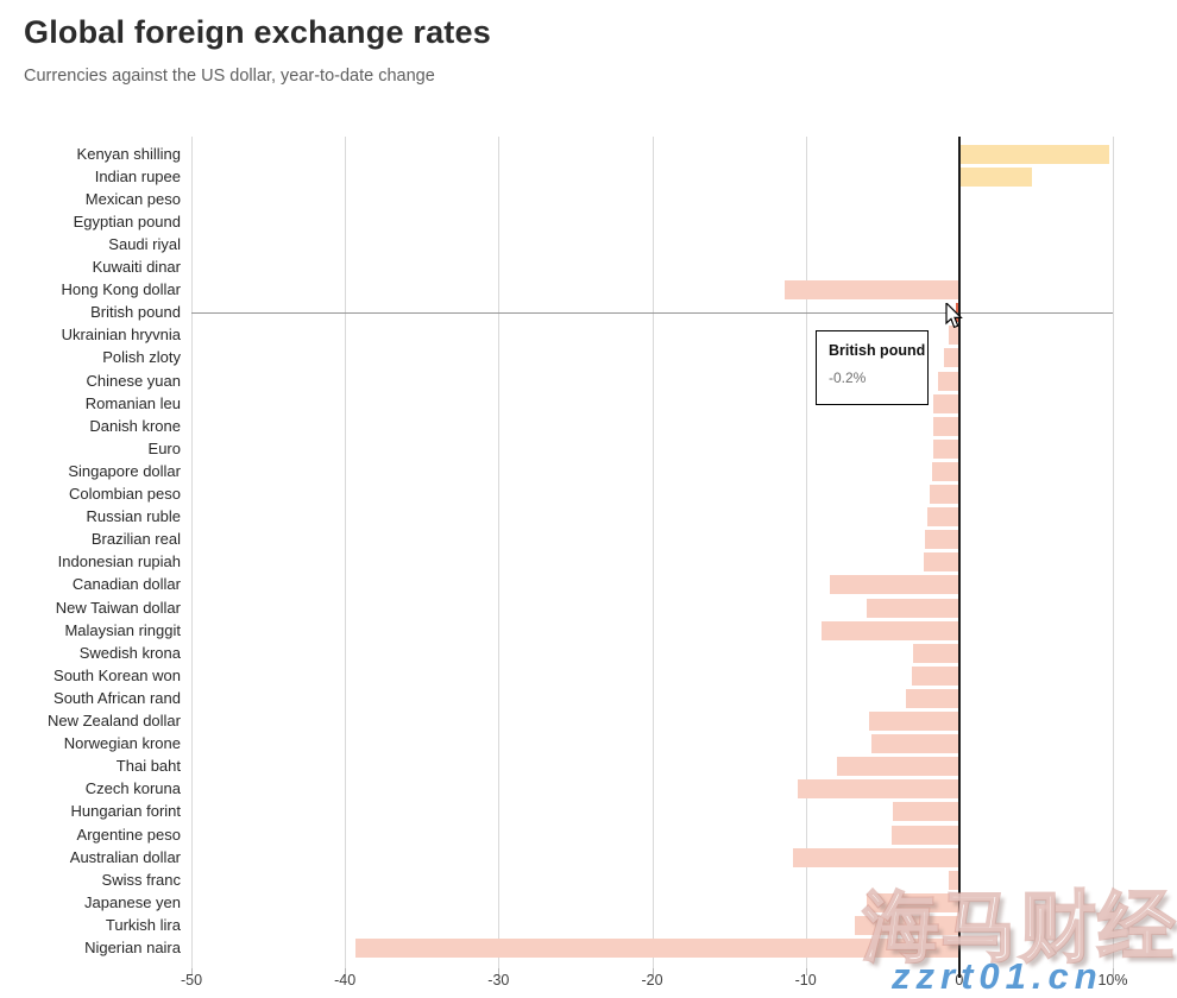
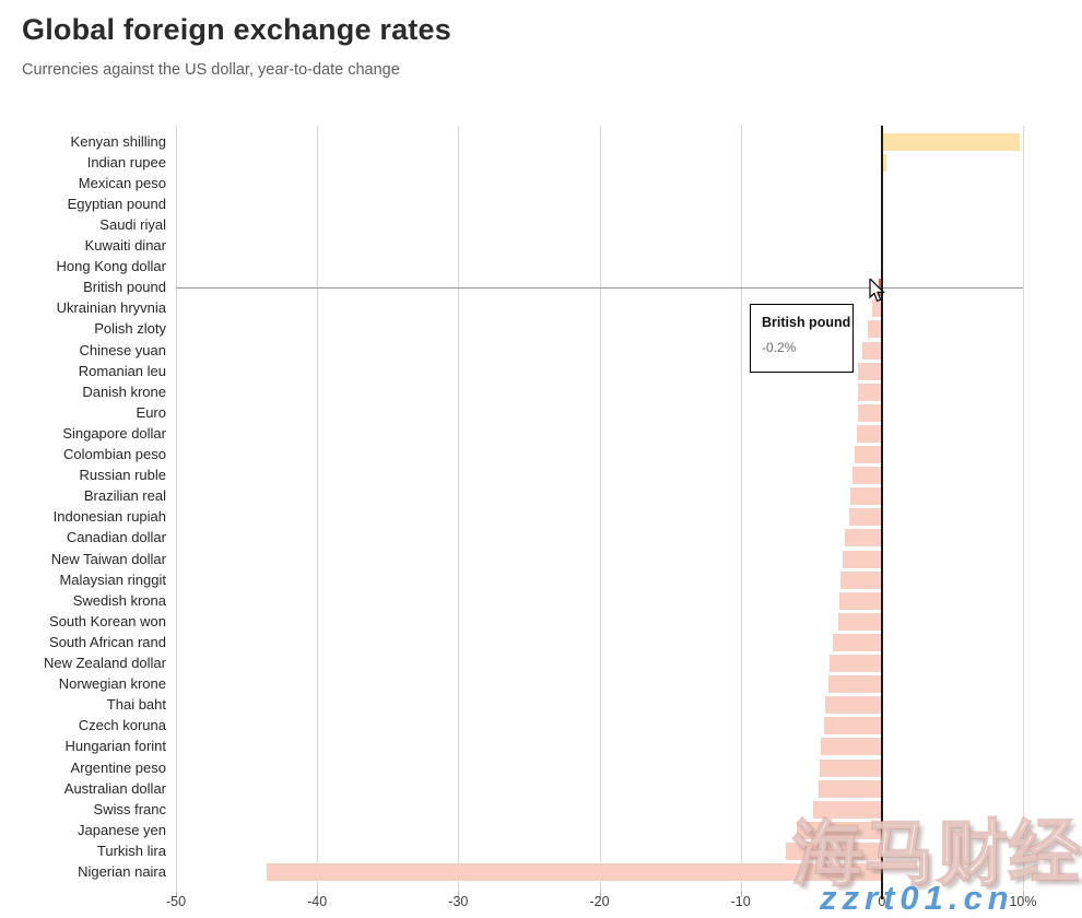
Indian rupee: 4.7% -> 0.3%
Hong Kong dollar: -11.4% -> -0.1%
Canadian dollar: -8.4% -> -2.6%
New Taiwan dollar: -6.0% -> -2.8%
Malaysian ringgit: -9.0% -> -2.9%
New Zealand dollar: -5.9% -> -3.7%
Norwegian krone: -5.7% -> -3.8%
Thai baht: -8.0% -> -4.0%
Czech koruna: -10.5% -> -4.1%
Australian dollar: -10.8% -> -4.5%
Swiss franc: -0.7% -> -4.9%
Nigerian naira: -39.3% -> -43.6%
